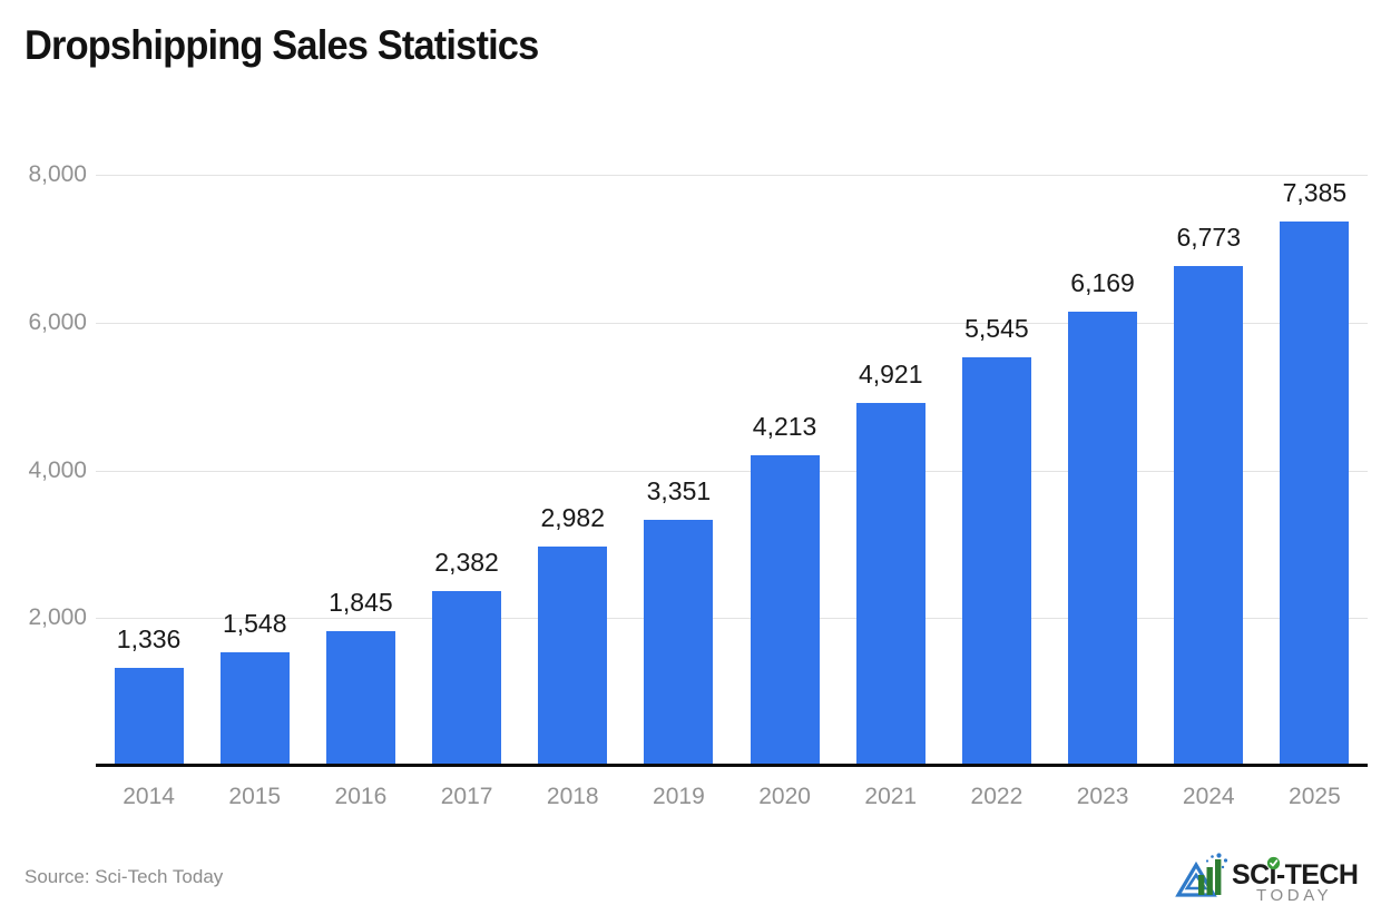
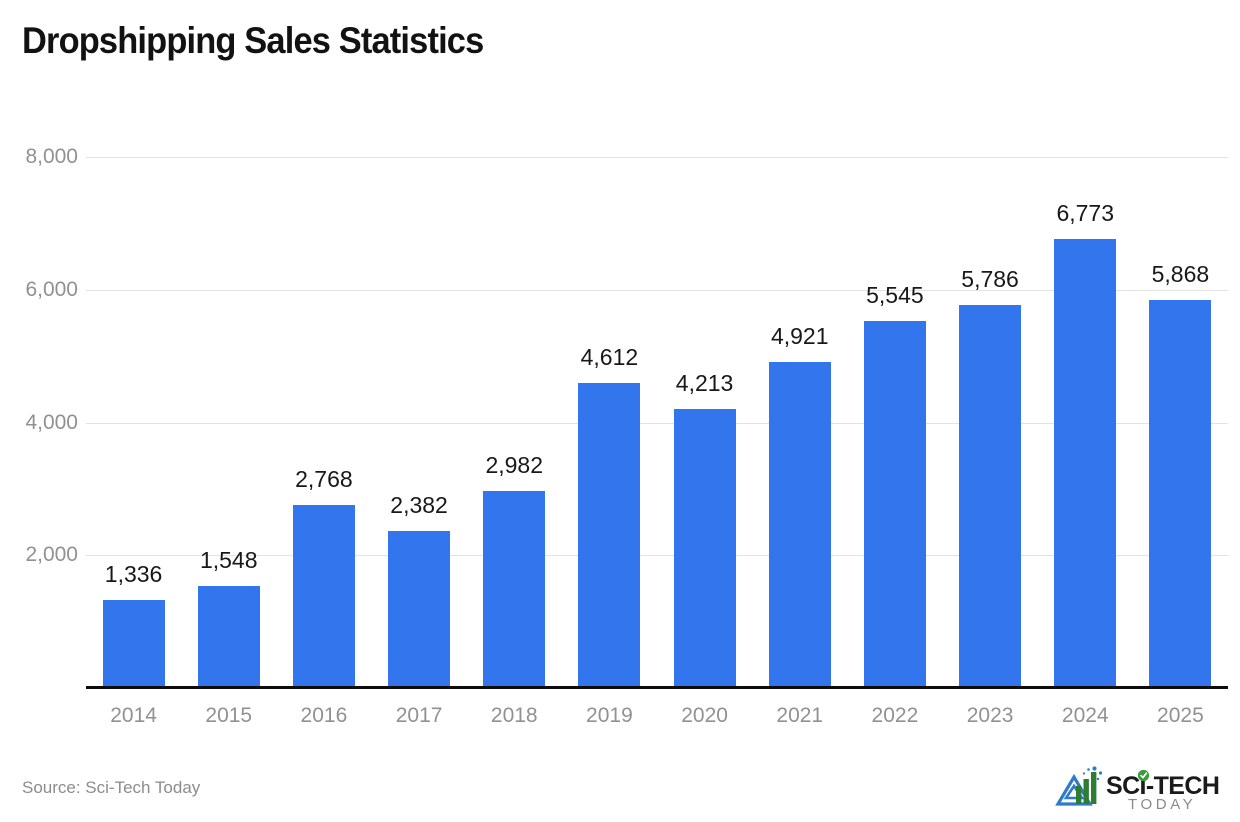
2016: 1,845 -> 2,768
2019: 3,351 -> 4,612
2023: 6,169 -> 5,786
2025: 7,385 -> 5,868
